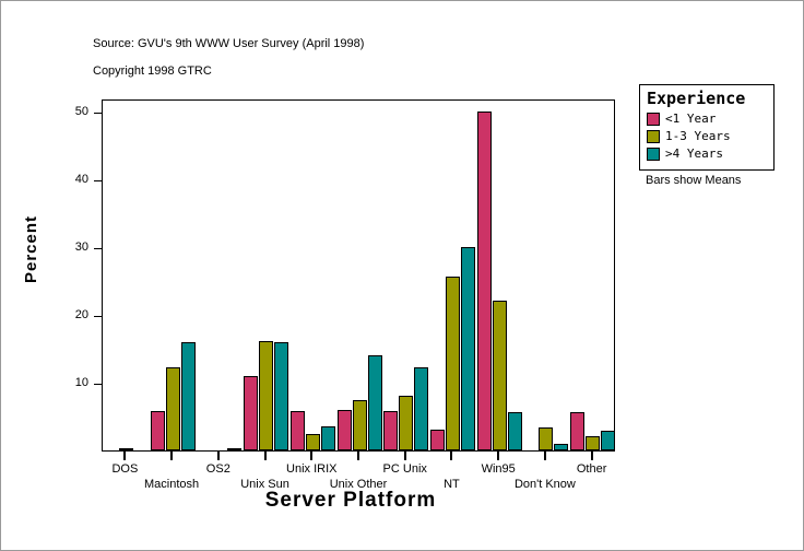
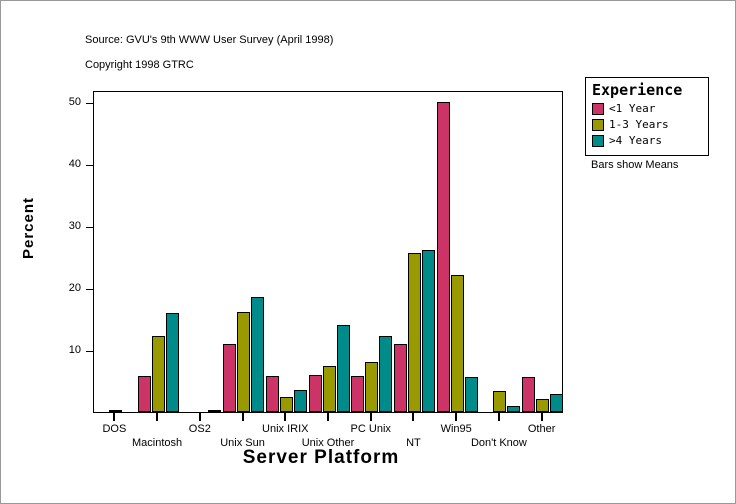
>4 Years/Unix Sun: 16 -> 18
<1 Year/NT: 3 -> 11
>4 Years/NT: 30 -> 26
